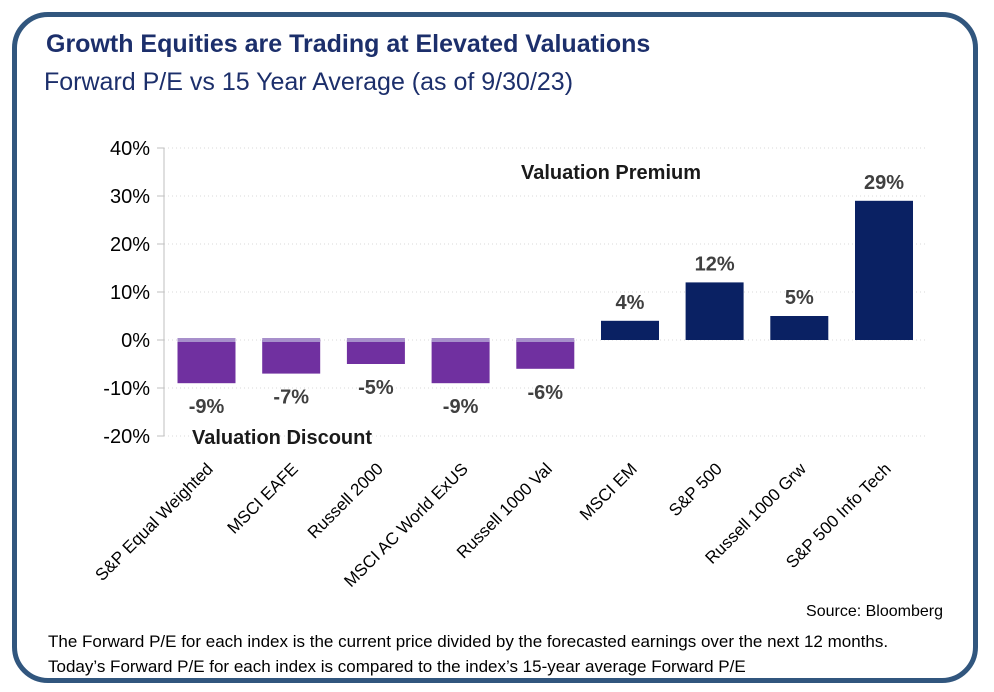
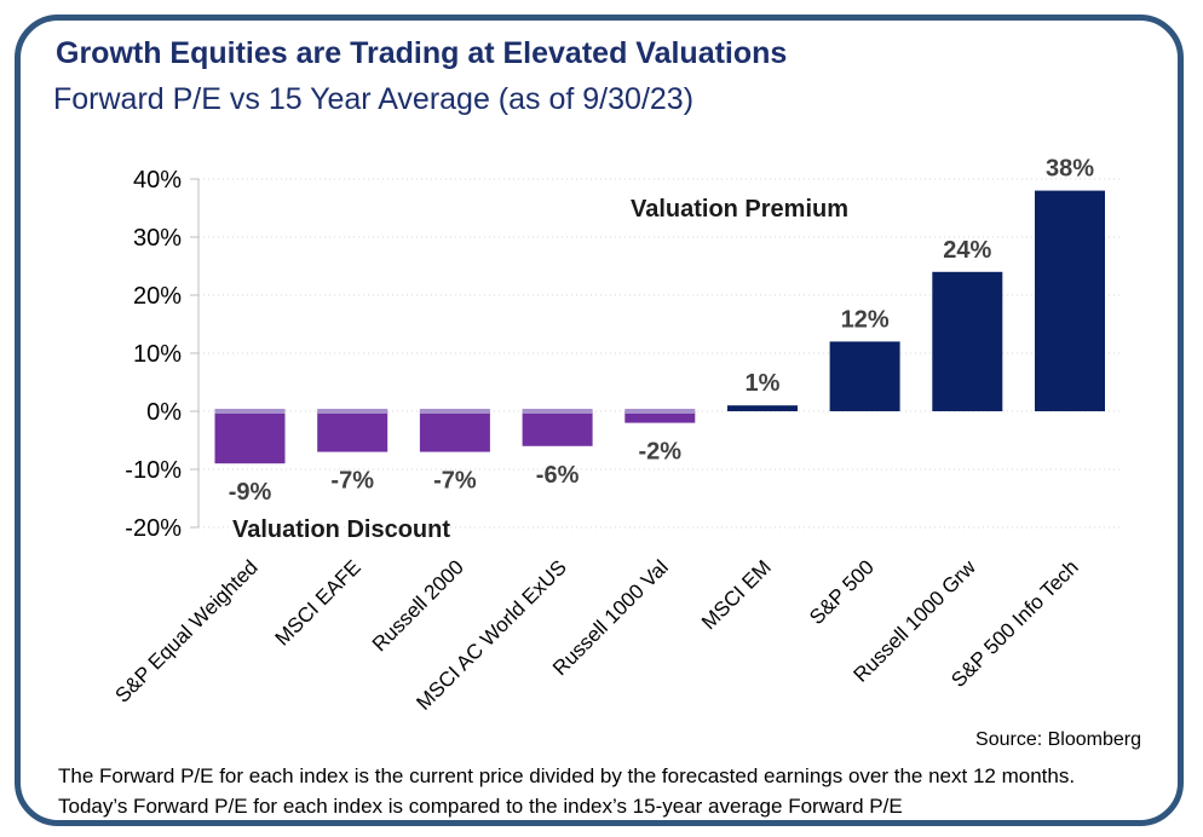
Russell 2000: -5% -> -7%
MSCI AC World ExUS: -9% -> -6%
Russell 1000 Val: -6% -> -2%
MSCI EM: 4% -> 1%
Russell 1000 Grw: 5% -> 24%
S&P 500 Info Tech: 29% -> 38%
